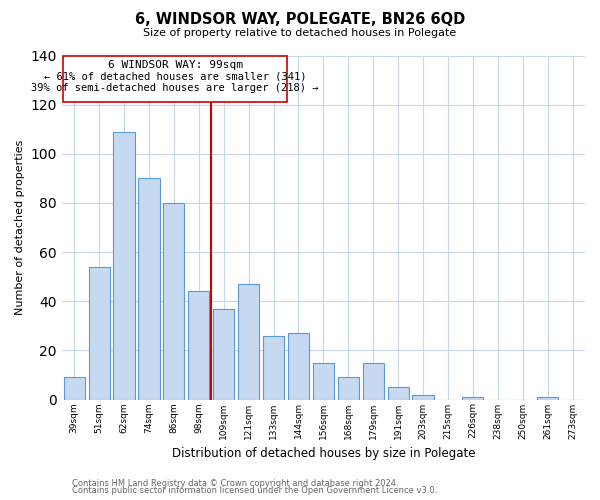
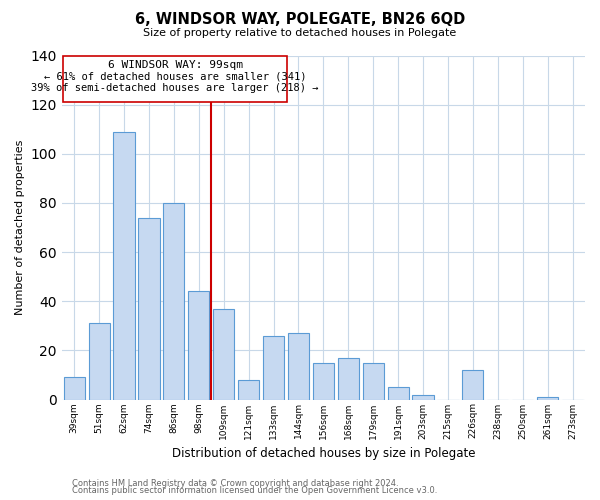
51sqm: 54 -> 31
74sqm: 90 -> 74
121sqm: 47 -> 8
168sqm: 9 -> 17
226sqm: 1 -> 12
